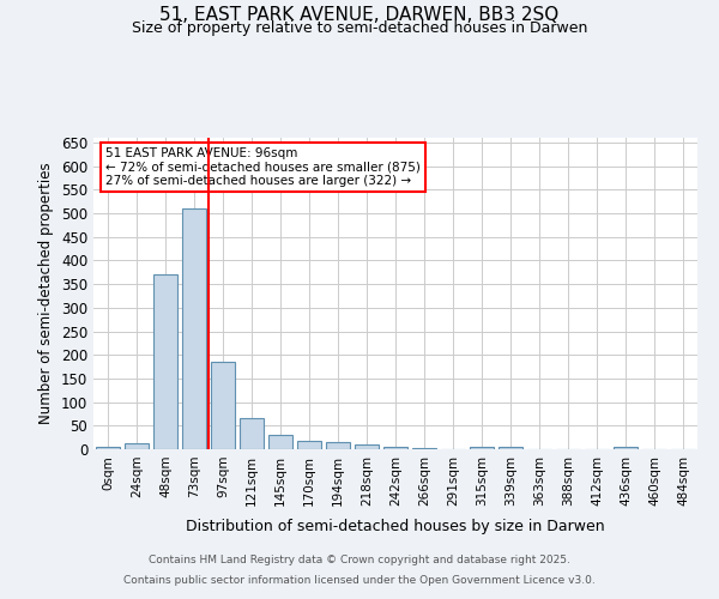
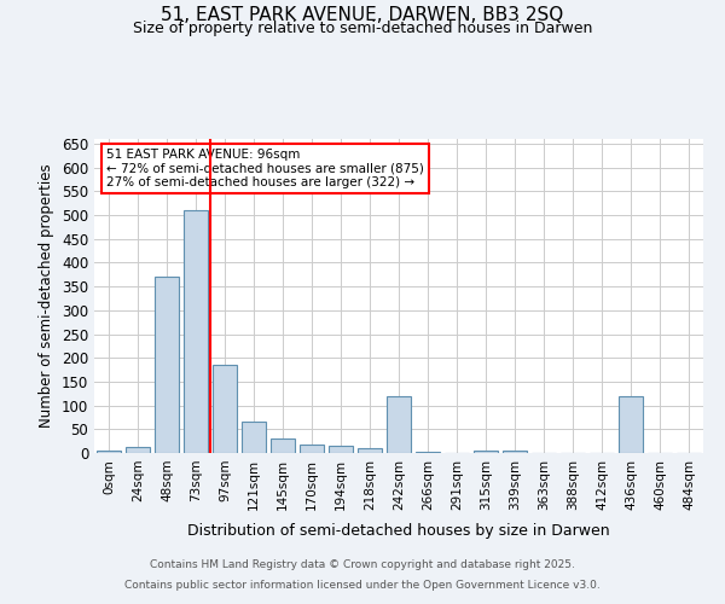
242sqm: 5 -> 120
436sqm: 5 -> 120
